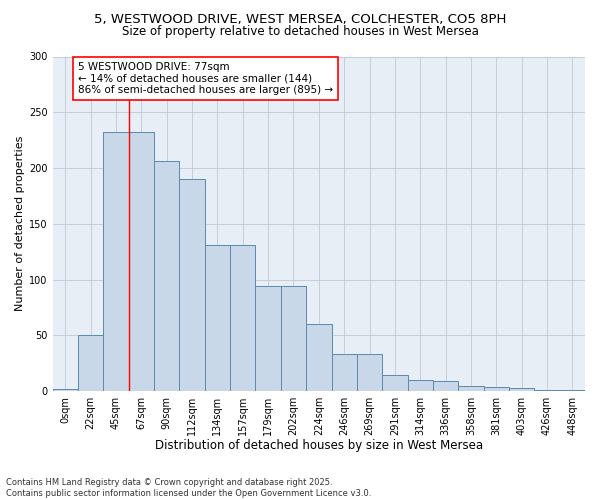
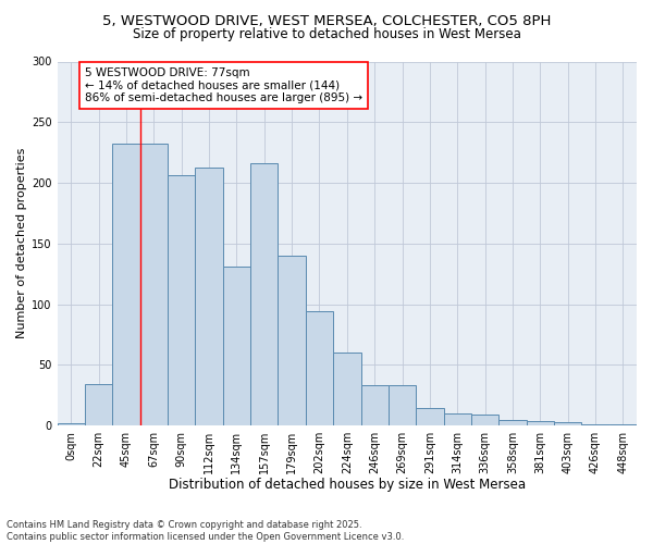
22sqm: 50 -> 34
112sqm: 190 -> 213
157sqm: 131 -> 216
179sqm: 94 -> 140
